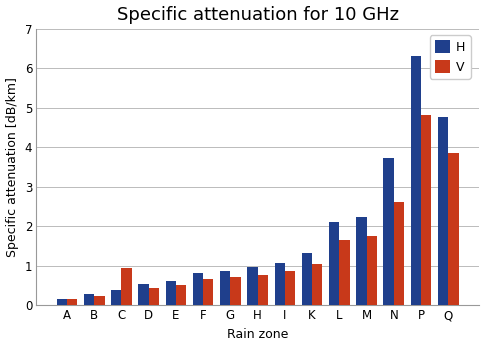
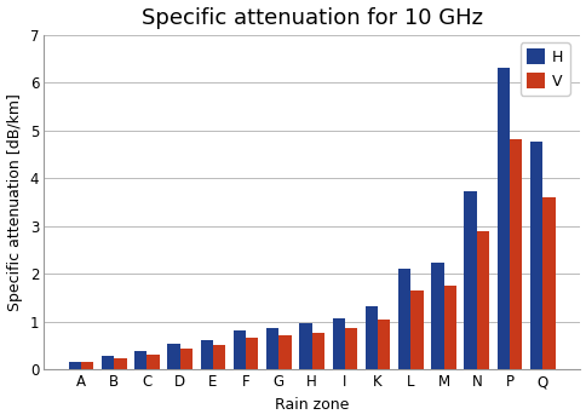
V/C: 0.95 -> 0.30
V/N: 2.60 -> 2.88
V/Q: 3.85 -> 3.60
